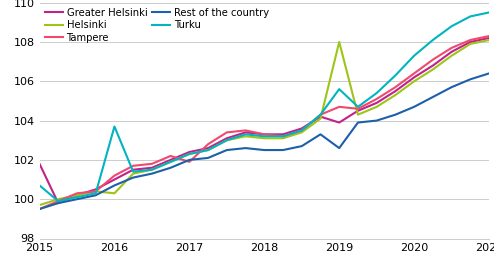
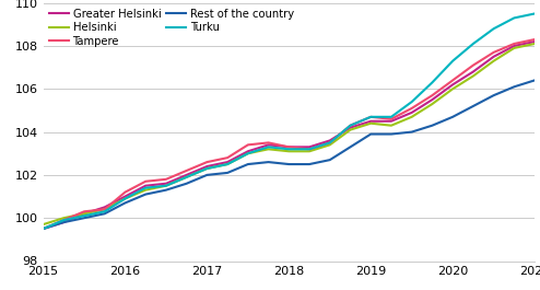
Greater Helsinki/2015: 101.8 -> 99.5
Turku/2015: 100.7 -> 99.5
Helsinki/2016: 100.3 -> 100.9
Turku/2016: 103.7 -> 100.9
Tampere/2017: 101.9 -> 102.6
Greater Helsinki/2019: 103.9 -> 104.5
Helsinki/2019: 108.0 -> 104.4
Rest of the country/2019: 102.6 -> 103.9
Turku/2019: 105.6 -> 104.7
